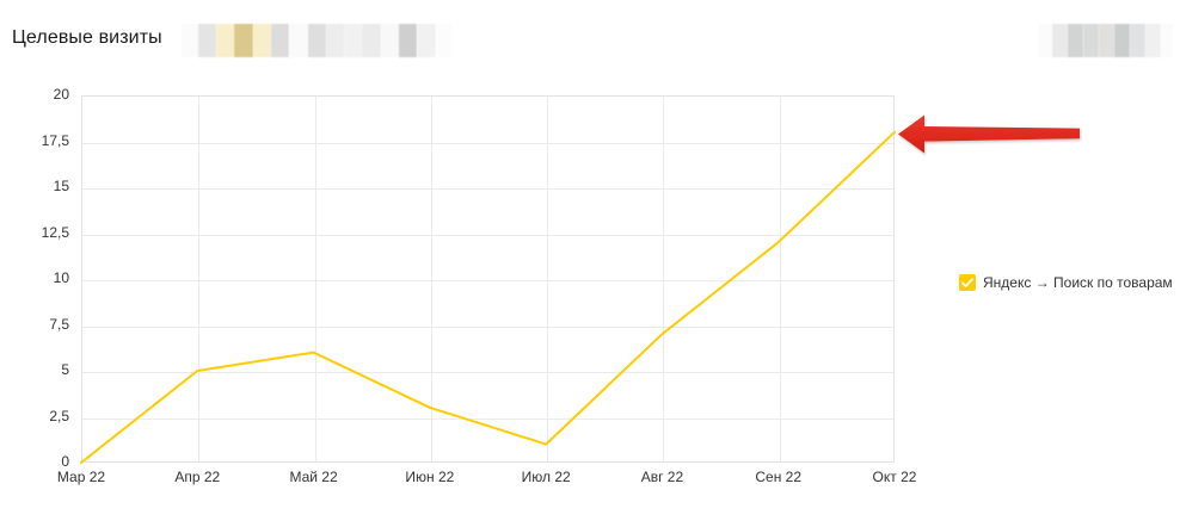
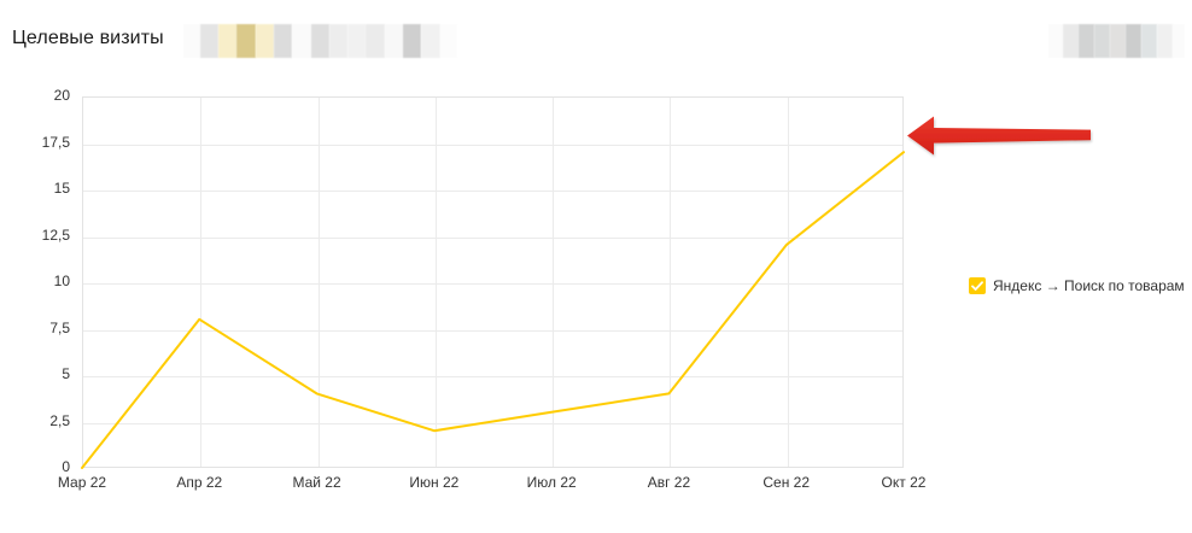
Апр 22: 5 -> 8
Май 22: 6 -> 4
Июн 22: 3 -> 2
Июл 22: 1 -> 3
Авг 22: 7 -> 4
Окт 22: 18 -> 17
